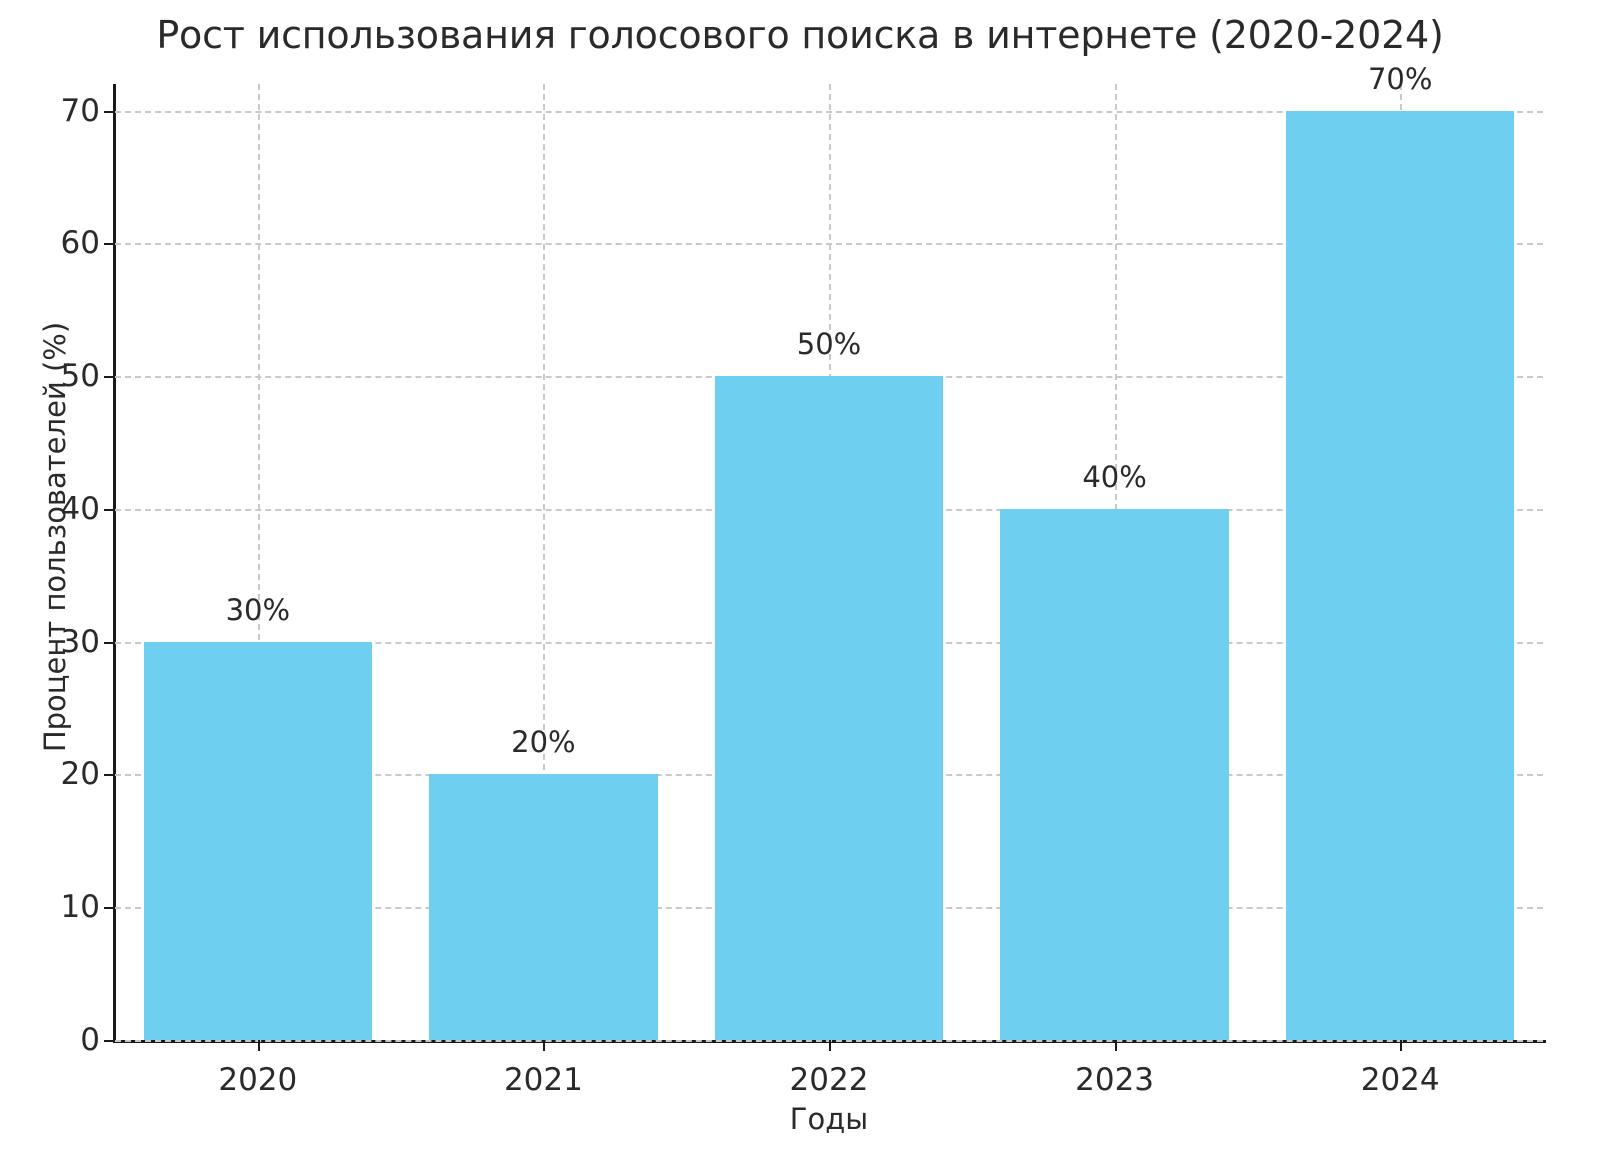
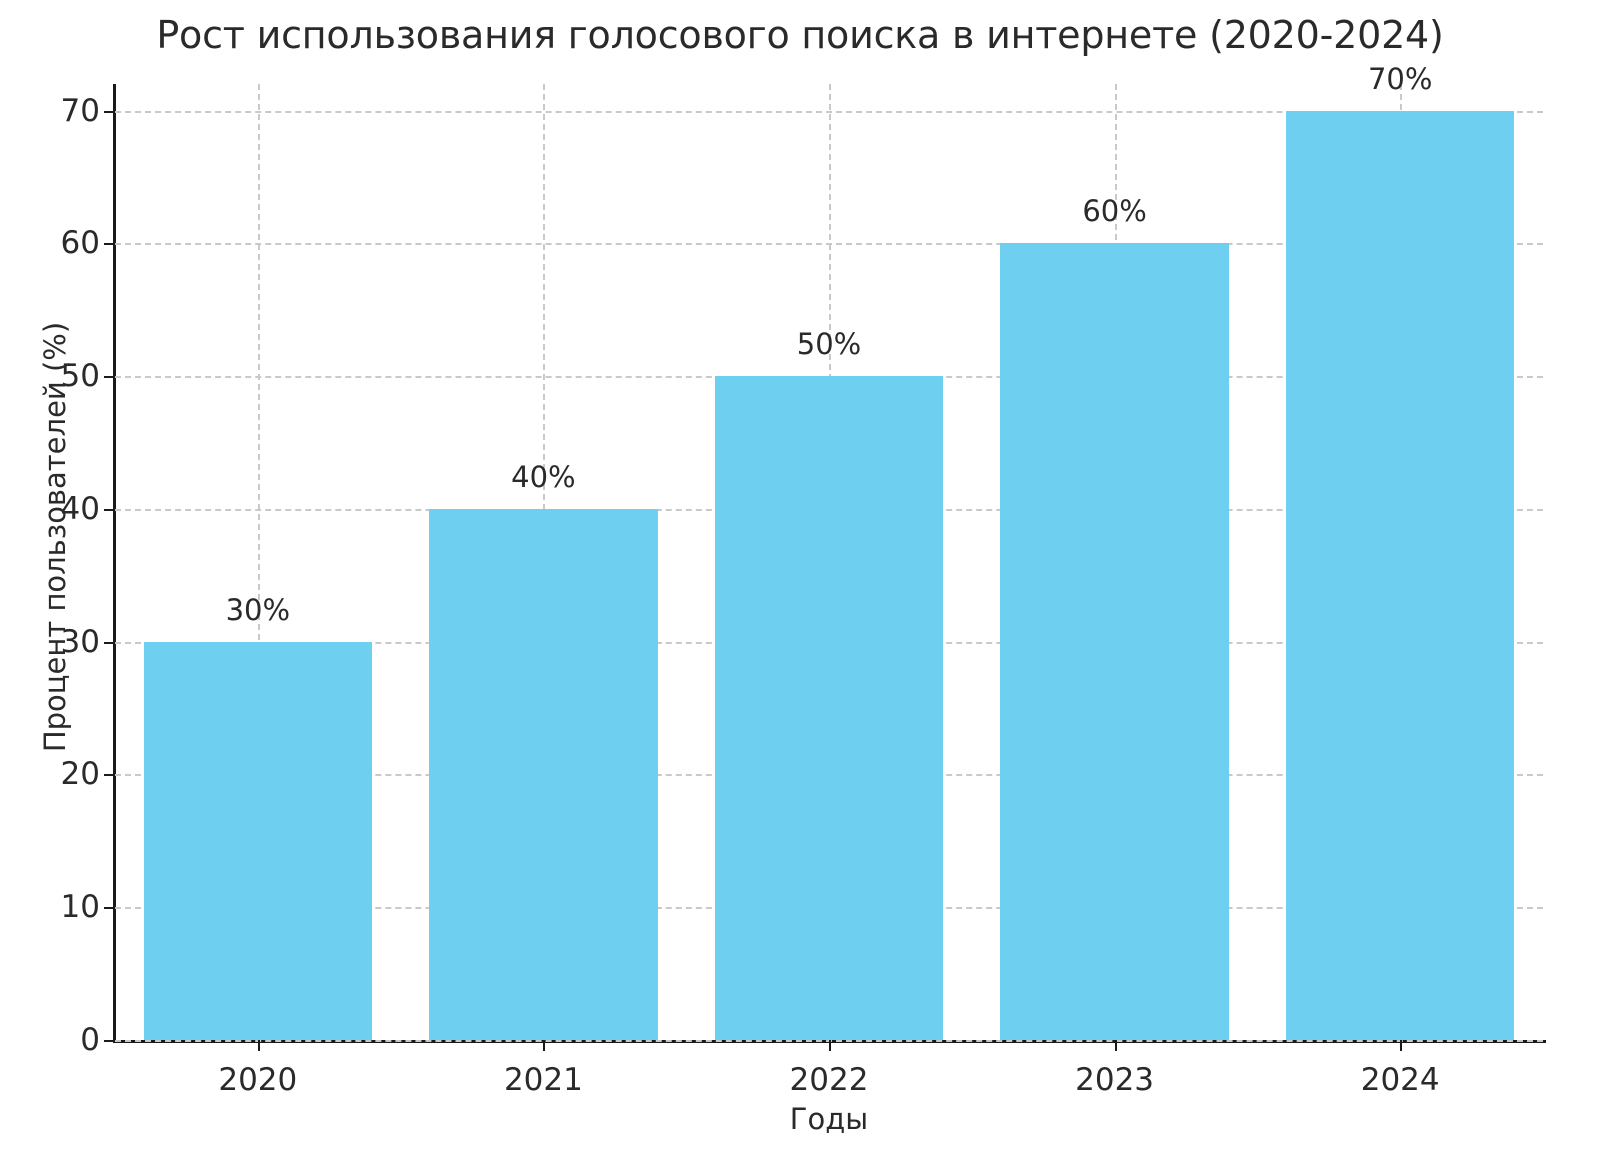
2021: 20% -> 40%
2023: 40% -> 60%
